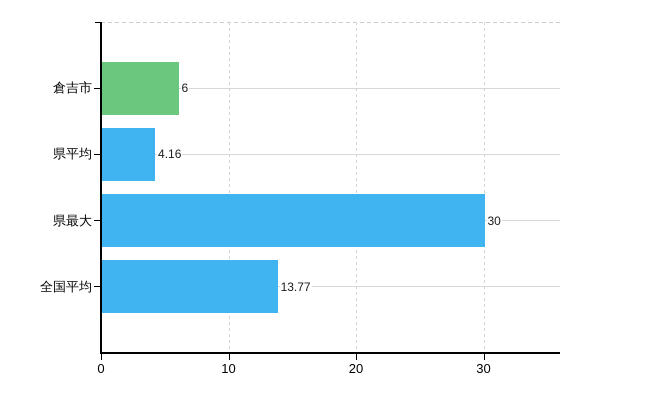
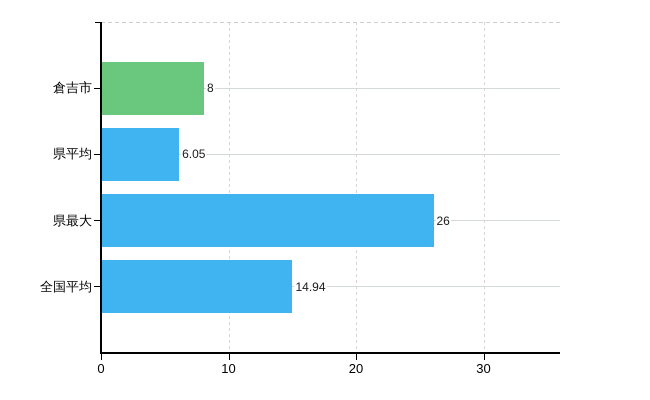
倉吉市: 6 -> 8
県平均: 4.16 -> 6.05
県最大: 30 -> 26
全国平均: 13.77 -> 14.94
